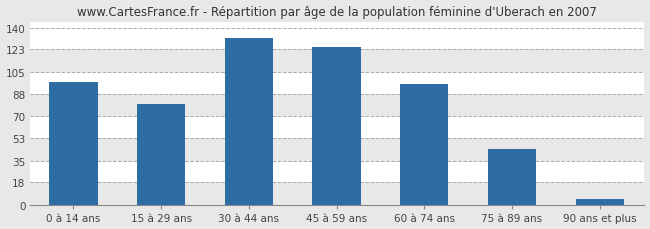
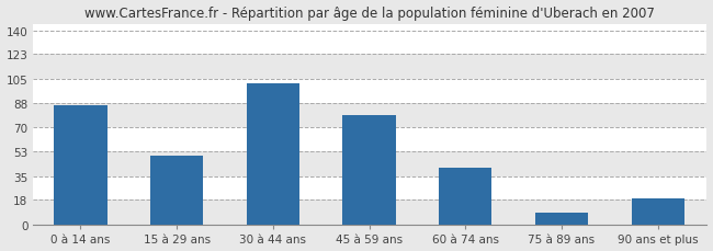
0 à 14 ans: 97 -> 86
15 à 29 ans: 80 -> 50
30 à 44 ans: 132 -> 102
45 à 59 ans: 125 -> 79
60 à 74 ans: 96 -> 41
75 à 89 ans: 44 -> 9
90 ans et plus: 5 -> 19
